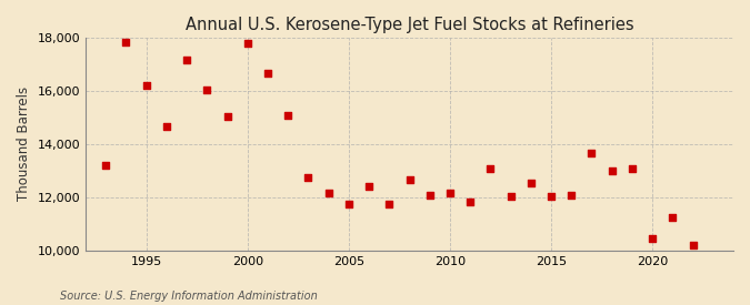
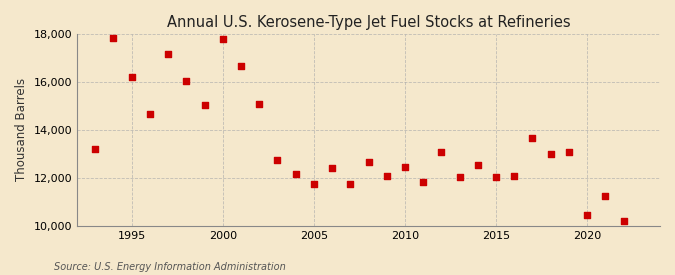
2010: 12,150 -> 12,450
